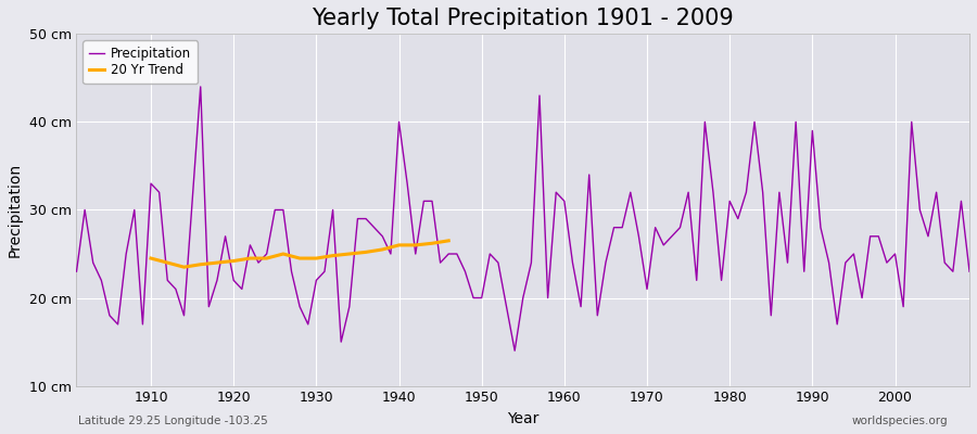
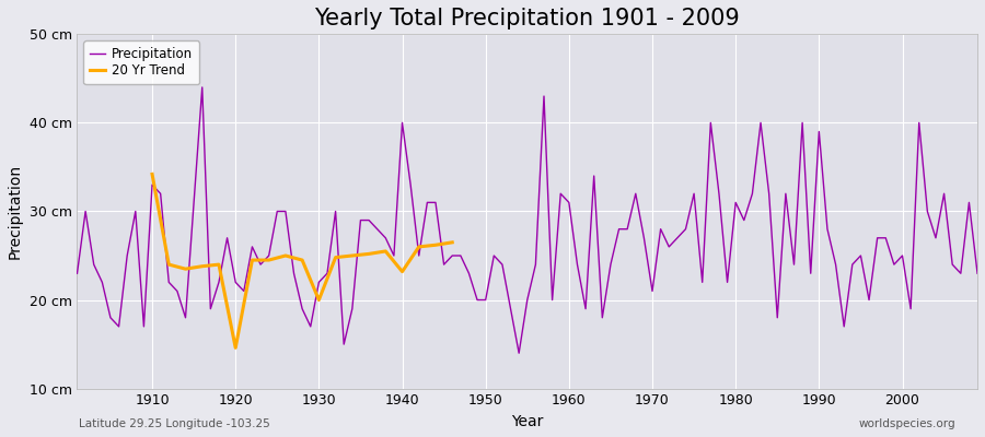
20 Yr Trend/1910: 24.5 cm -> 34.2 cm
20 Yr Trend/1920: 24.2 cm -> 14.6 cm
20 Yr Trend/1930: 24.5 cm -> 20.0 cm
20 Yr Trend/1940: 26.0 cm -> 23.2 cm
